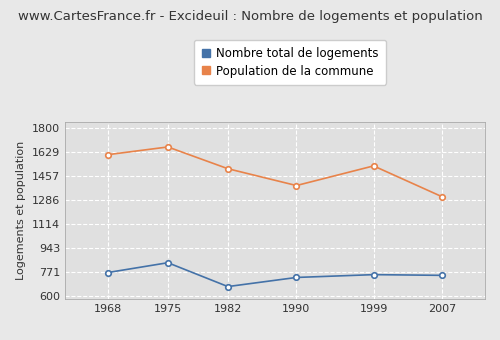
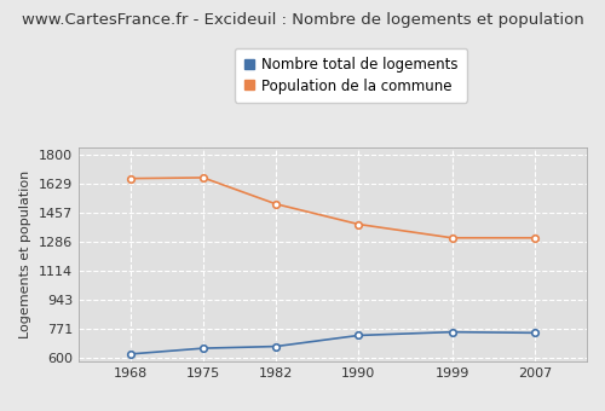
Nombre total de logements/1968: 770 -> 620
Population de la commune/1968: 1610 -> 1660
Nombre total de logements/1975: 840 -> 660
Population de la commune/1999: 1530 -> 1310
